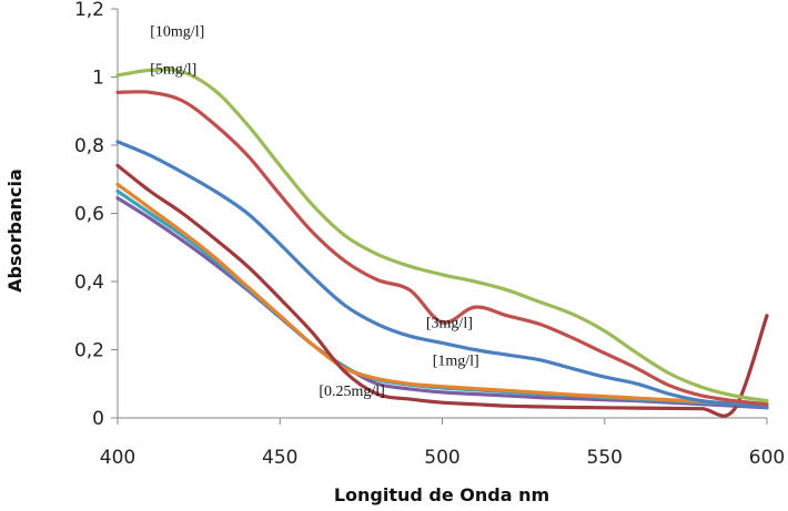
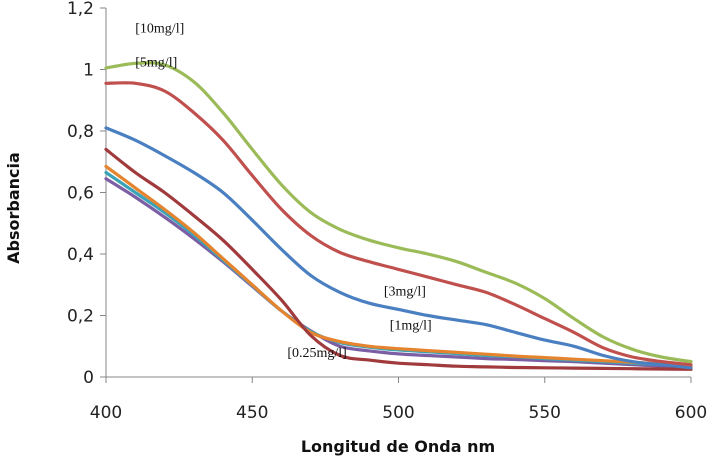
[3mg/l]/500: 0,28 -> 0,35
[0.25mg/l]/600: 0,30 -> 0,03
